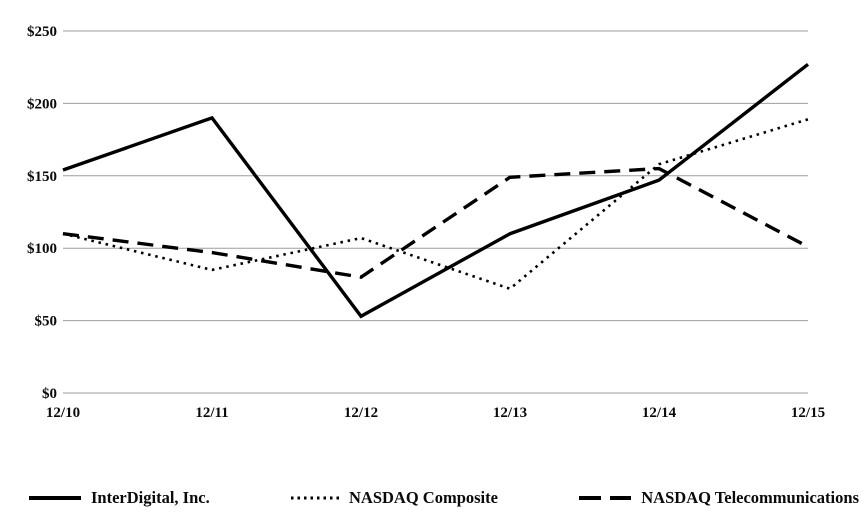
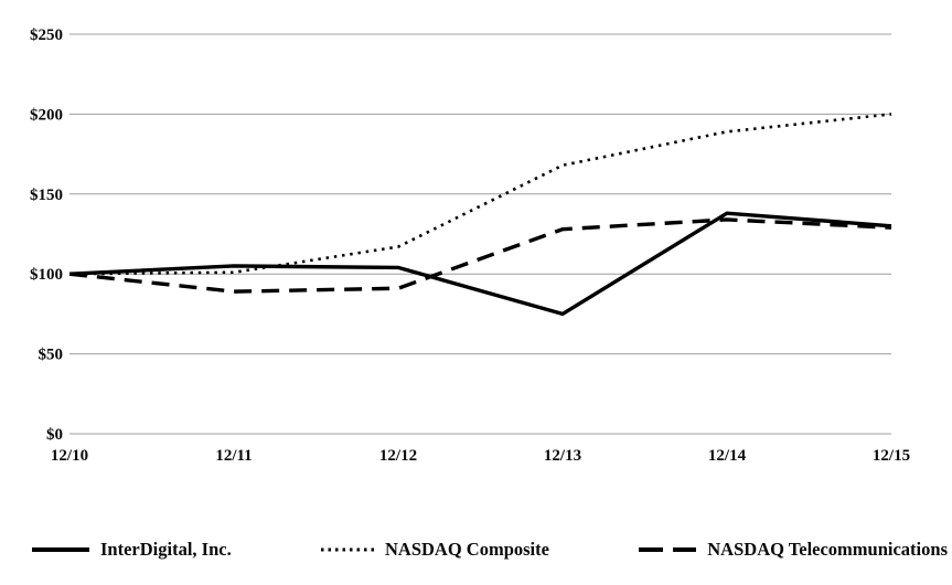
InterDigital, Inc./12/10: $154 -> $100
NASDAQ Composite/12/10: $110 -> $100
NASDAQ Telecommunications/12/10: $110 -> $100
InterDigital, Inc./12/11: $190 -> $105
NASDAQ Composite/12/11: $85 -> $101
NASDAQ Telecommunications/12/11: $97 -> $89
InterDigital, Inc./12/12: $53 -> $104
NASDAQ Composite/12/12: $107 -> $117
NASDAQ Telecommunications/12/12: $80 -> $91
InterDigital, Inc./12/13: $110 -> $75
NASDAQ Composite/12/13: $72 -> $168
NASDAQ Telecommunications/12/13: $149 -> $128
InterDigital, Inc./12/14: $147 -> $138
NASDAQ Composite/12/14: $158 -> $189
NASDAQ Telecommunications/12/14: $155 -> $134
InterDigital, Inc./12/15: $227 -> $130
NASDAQ Composite/12/15: $189 -> $200
NASDAQ Telecommunications/12/15: $101 -> $129
